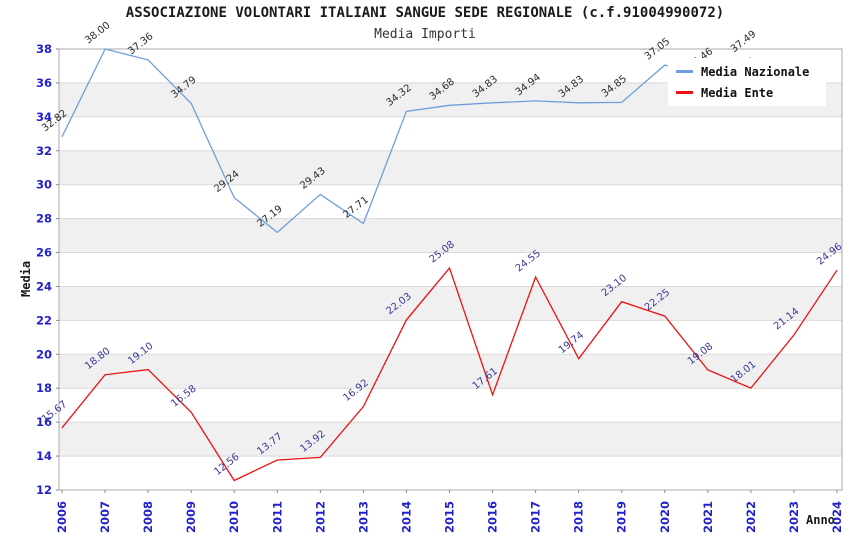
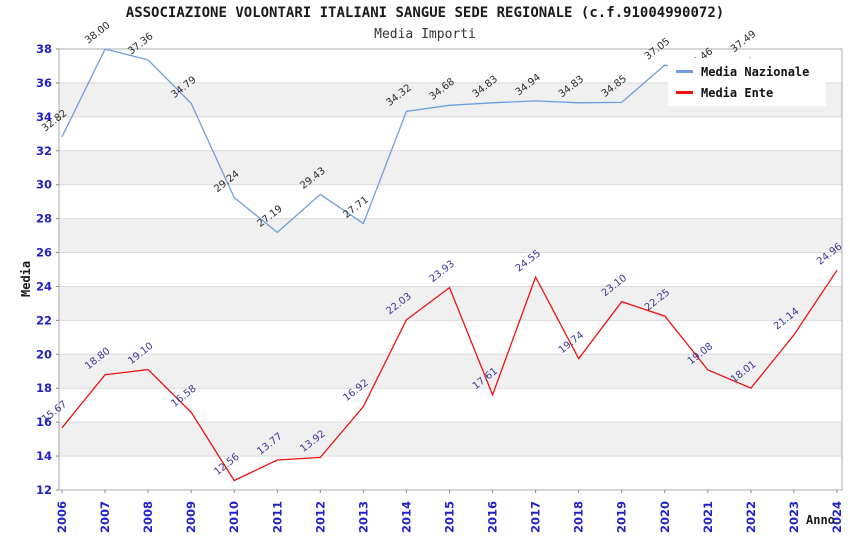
Media Ente/2015: 25.08 -> 23.93
